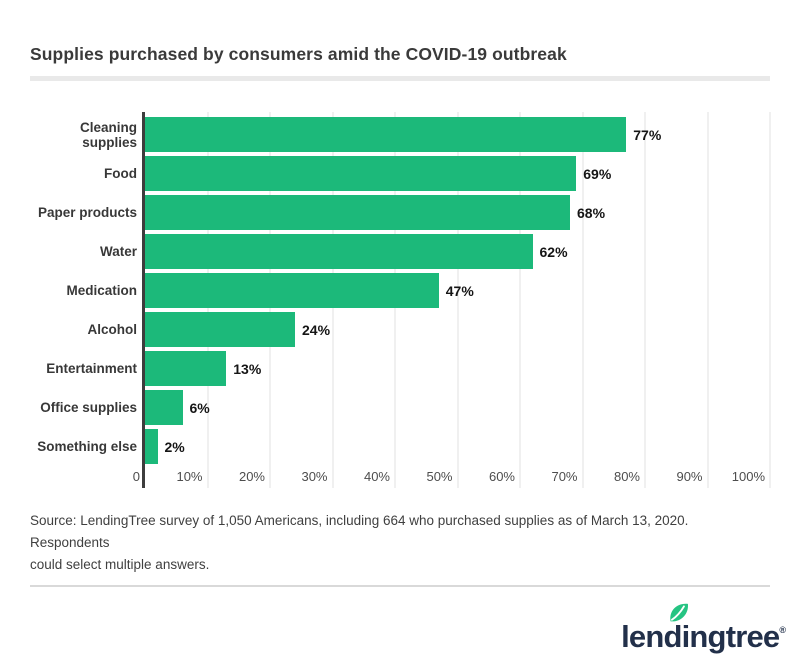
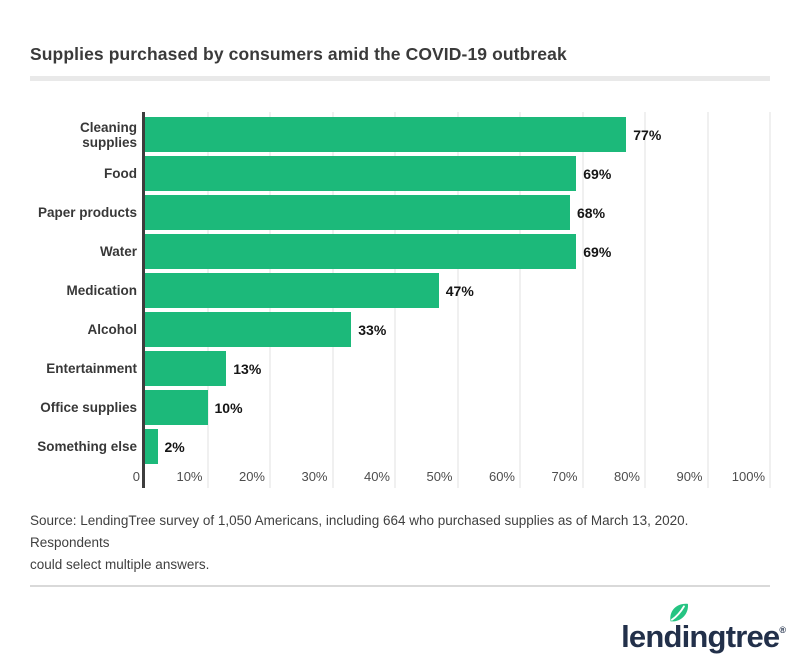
Water: 62% -> 69%
Alcohol: 24% -> 33%
Office supplies: 6% -> 10%
